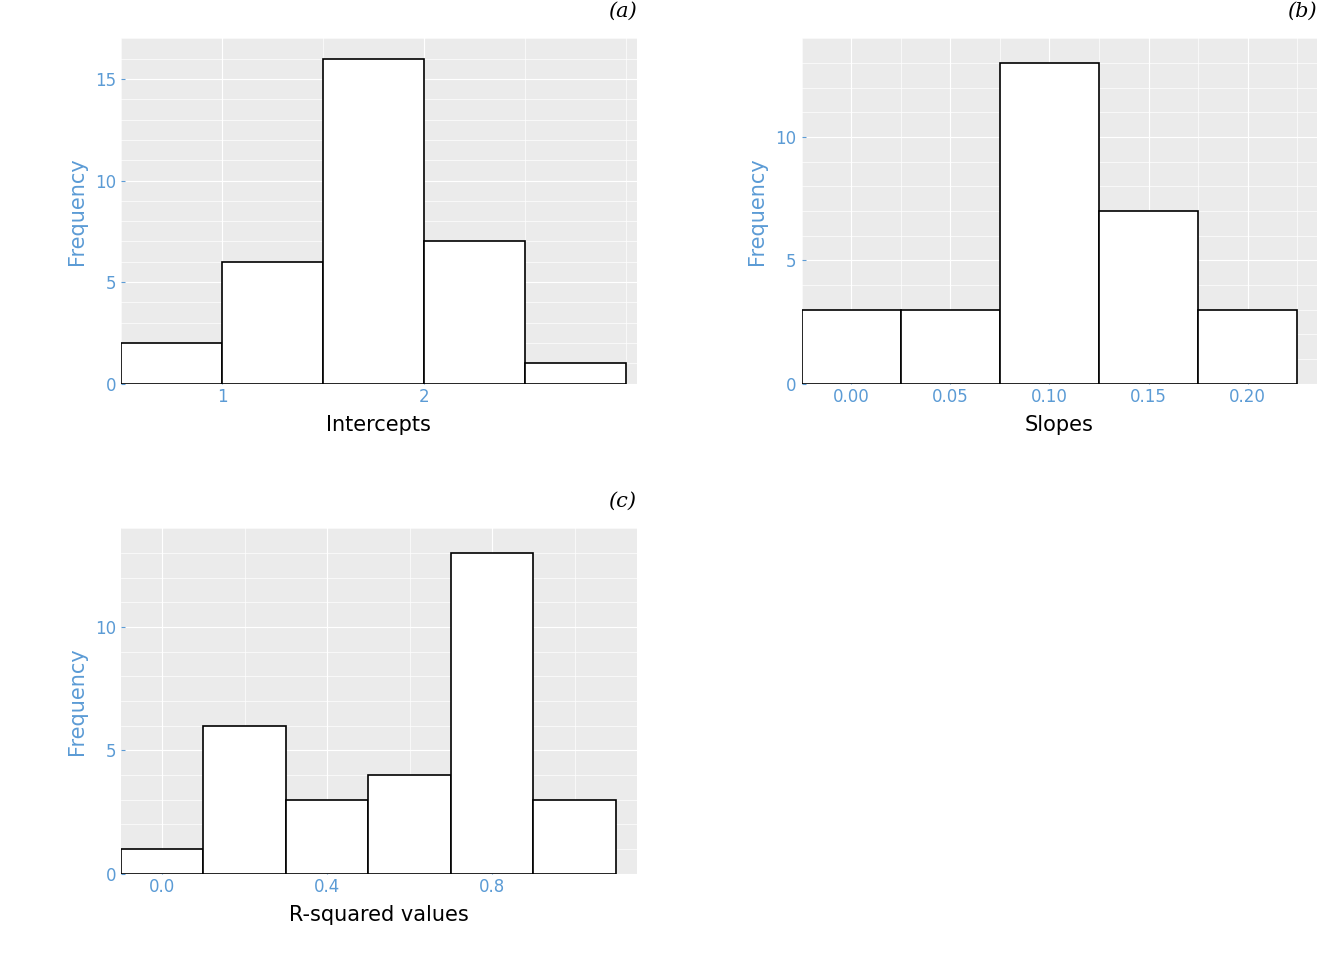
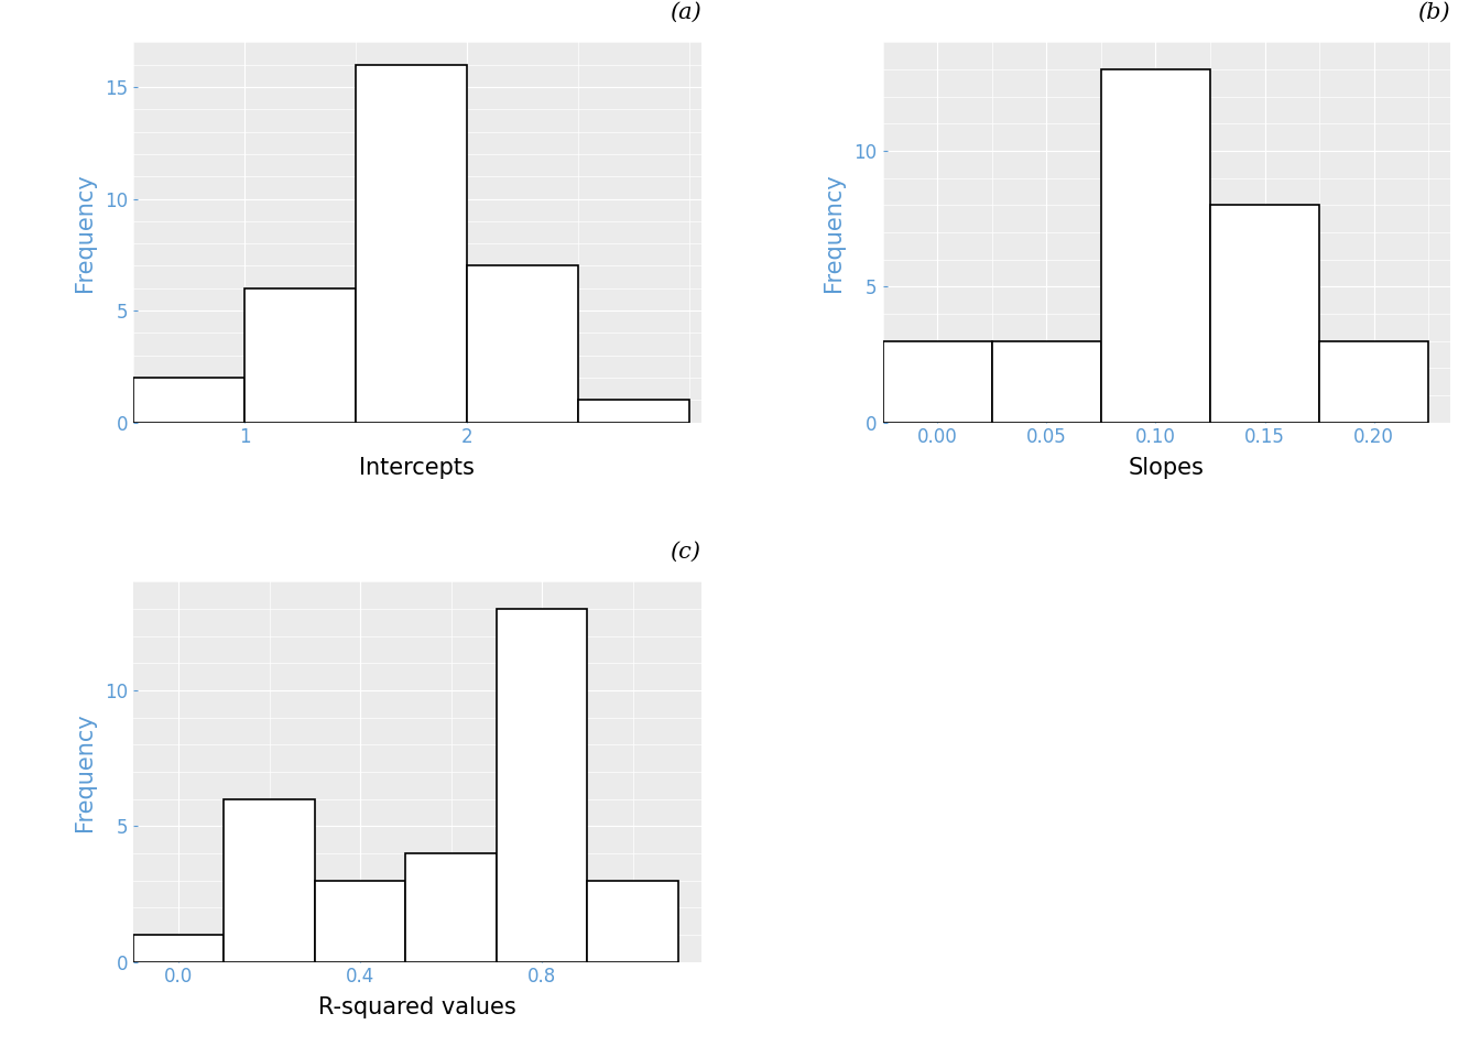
0.15: 7 -> 8
